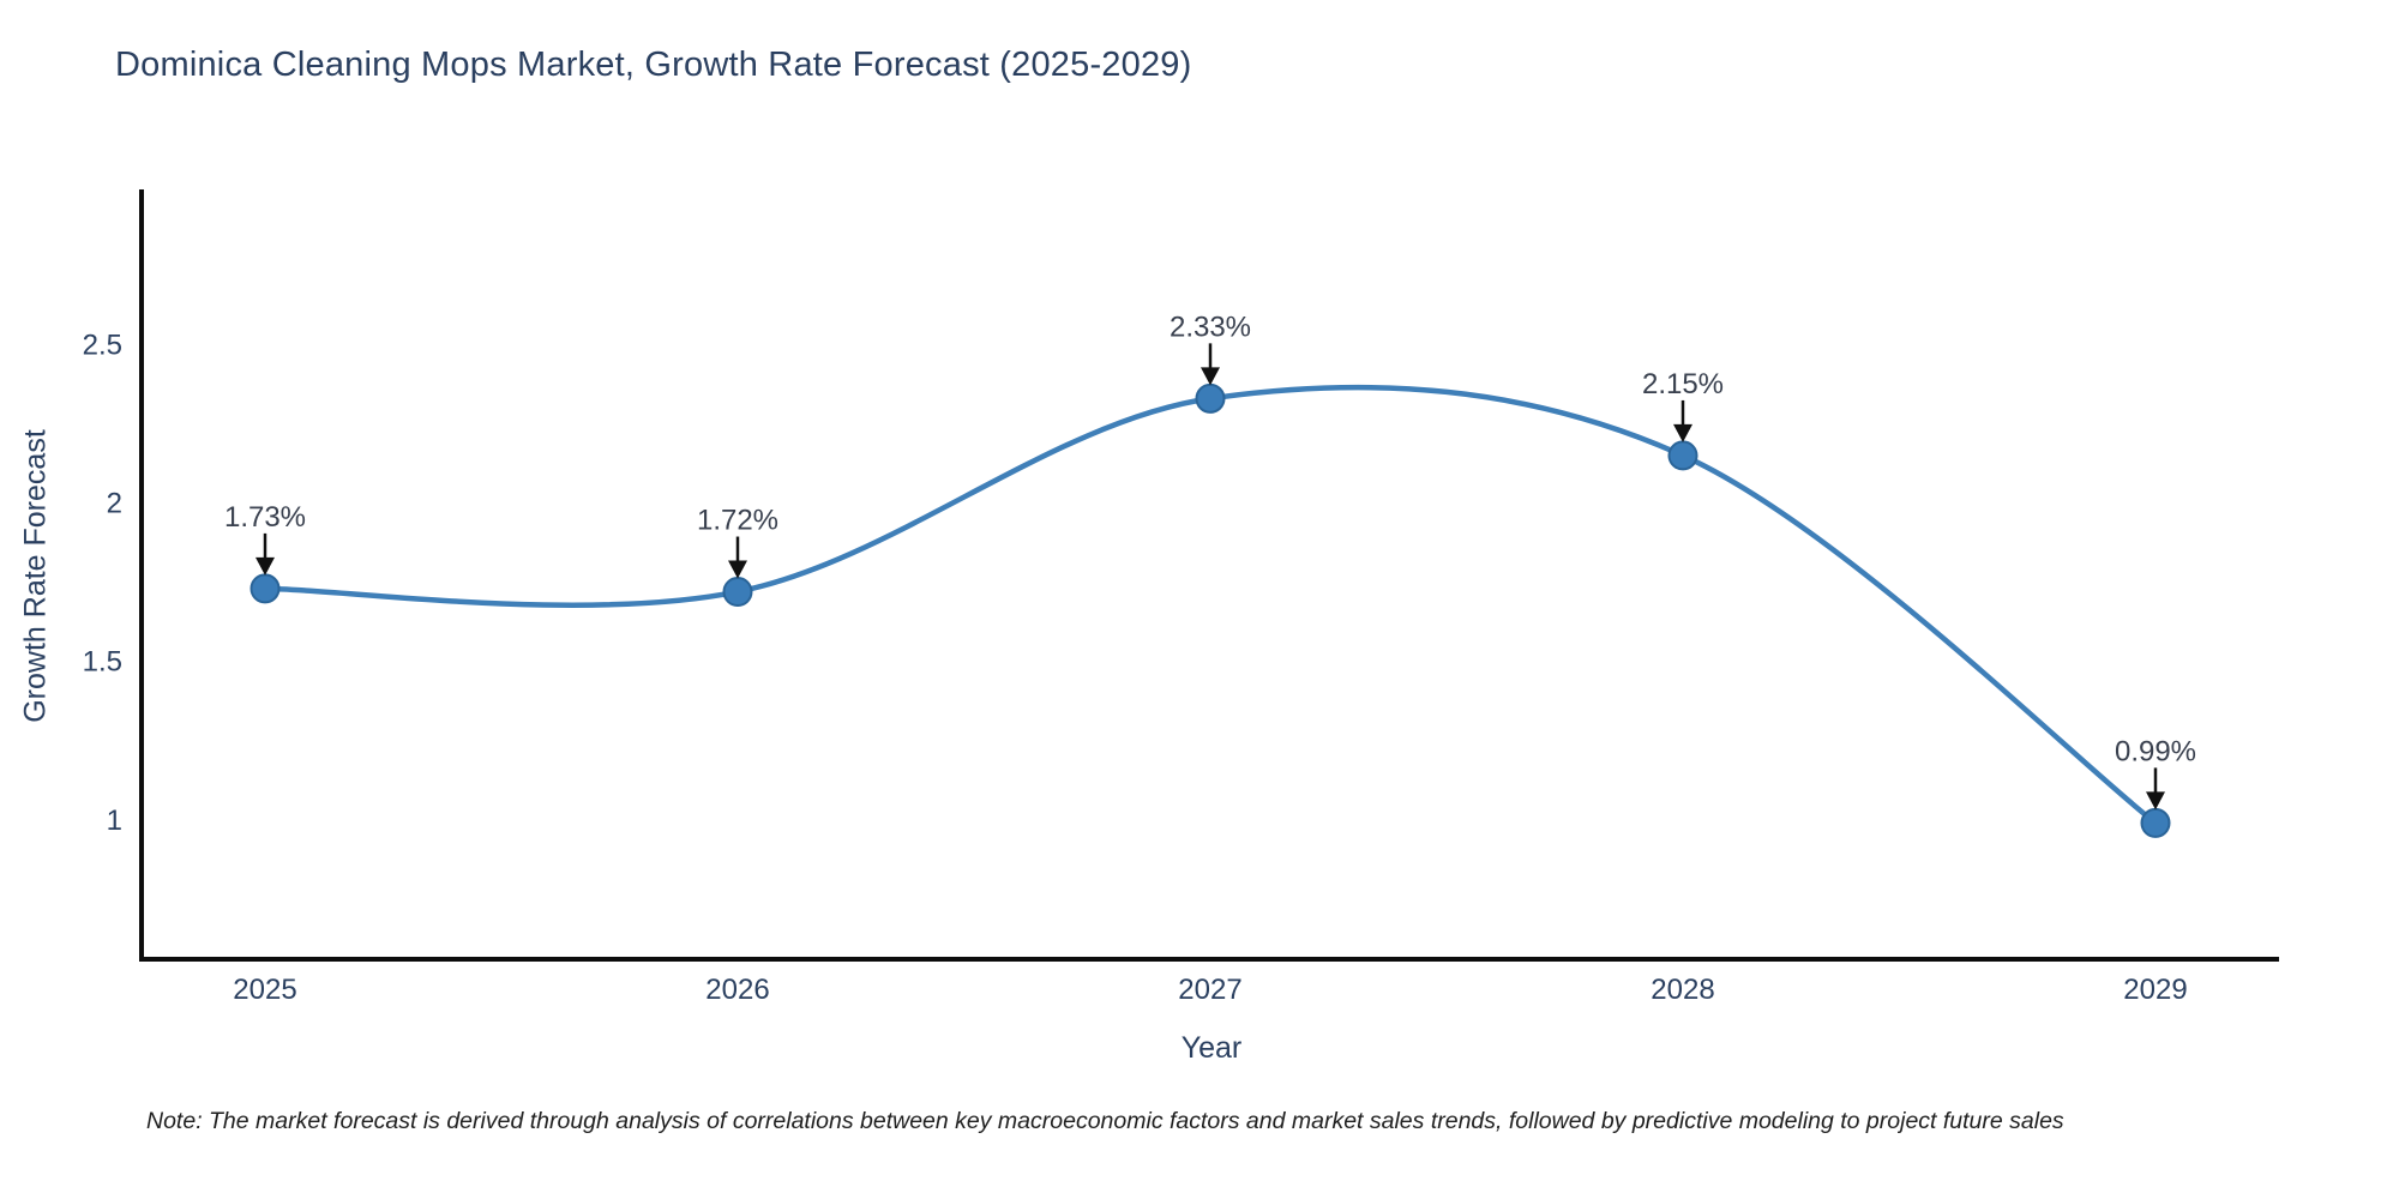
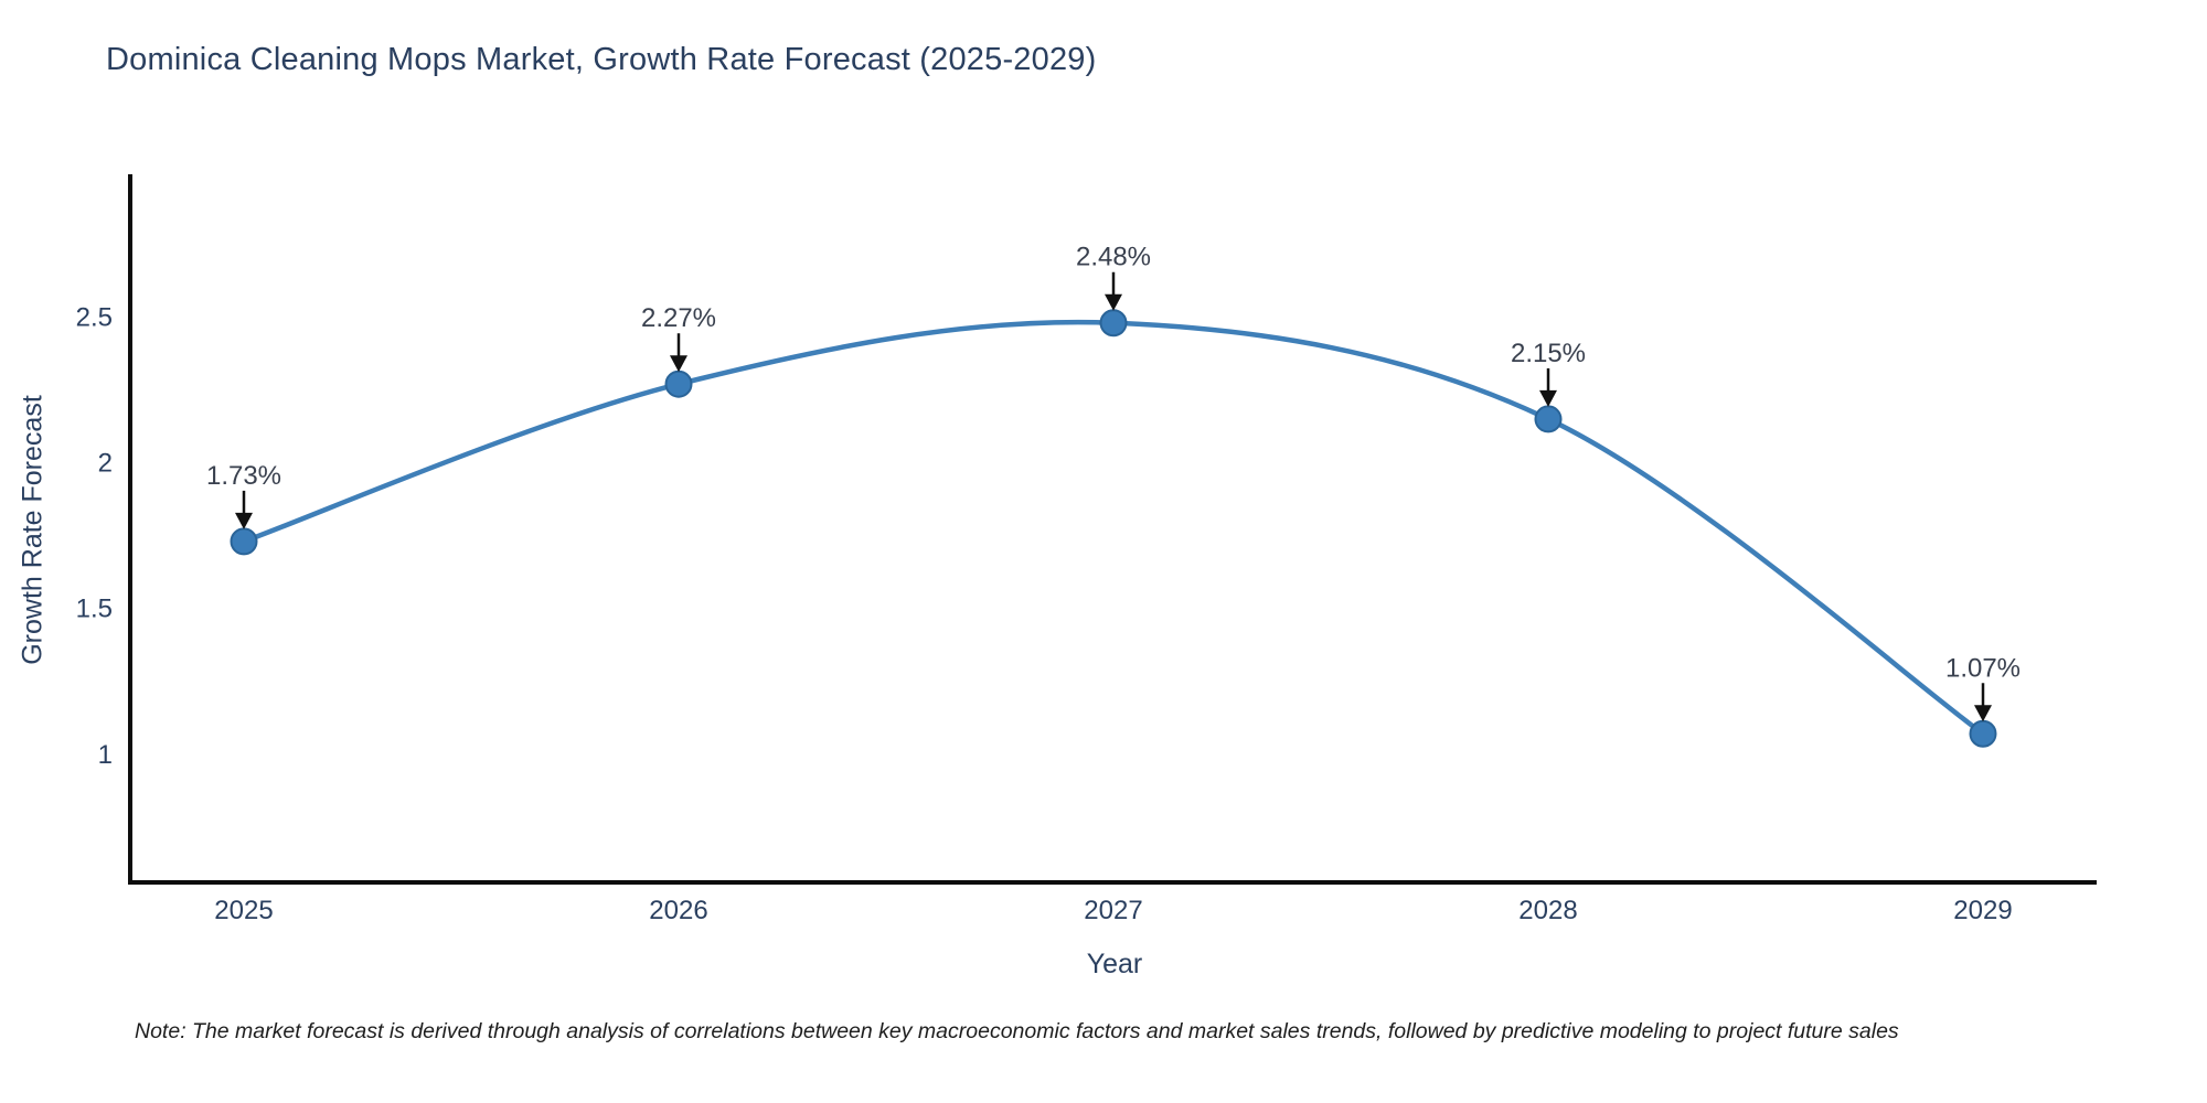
2026: 1.72% -> 2.27%
2027: 2.33% -> 2.48%
2029: 0.99% -> 1.07%
